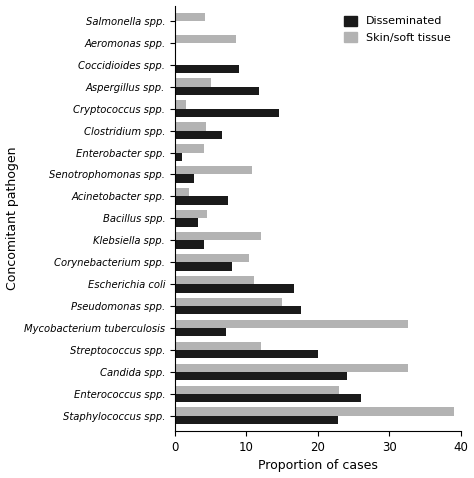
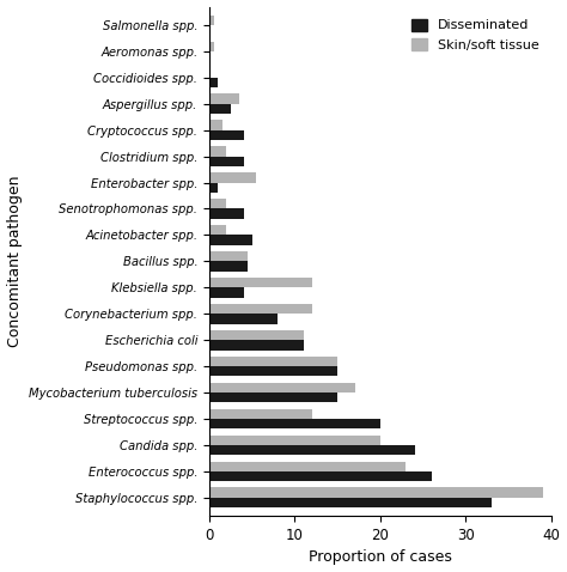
Skin/soft tissue/Salmonella spp.: 4.2 -> 0.5
Skin/soft tissue/Aeromonas spp.: 8.6 -> 0.5
Disseminated/Coccidioides spp.: 9.0 -> 1.0
Skin/soft tissue/Aspergillus spp.: 5.0 -> 3.5
Disseminated/Aspergillus spp.: 11.8 -> 2.5
Disseminated/Cryptococcus spp.: 14.6 -> 4.0
Skin/soft tissue/Clostridium spp.: 4.4 -> 2.0
Disseminated/Clostridium spp.: 6.6 -> 4.0
Skin/soft tissue/Enterobacter spp.: 4.0 -> 5.5
Skin/soft tissue/Senotrophomonas spp.: 10.8 -> 2.0
Disseminated/Senotrophomonas spp.: 2.6 -> 4.0
Disseminated/Acinetobacter spp.: 7.4 -> 5.0
Disseminated/Bacillus spp.: 3.2 -> 4.5
Skin/soft tissue/Corynebacterium spp.: 10.4 -> 12.0
Disseminated/Escherichia coli: 16.6 -> 11.0
Disseminated/Pseudomonas spp.: 17.6 -> 15.0
Skin/soft tissue/Mycobacterium tuberculosis: 32.6 -> 17.0
Disseminated/Mycobacterium tuberculosis: 7.2 -> 15.0
Skin/soft tissue/Candida spp.: 32.6 -> 20.0
Disseminated/Staphylococcus spp.: 22.8 -> 33.0
